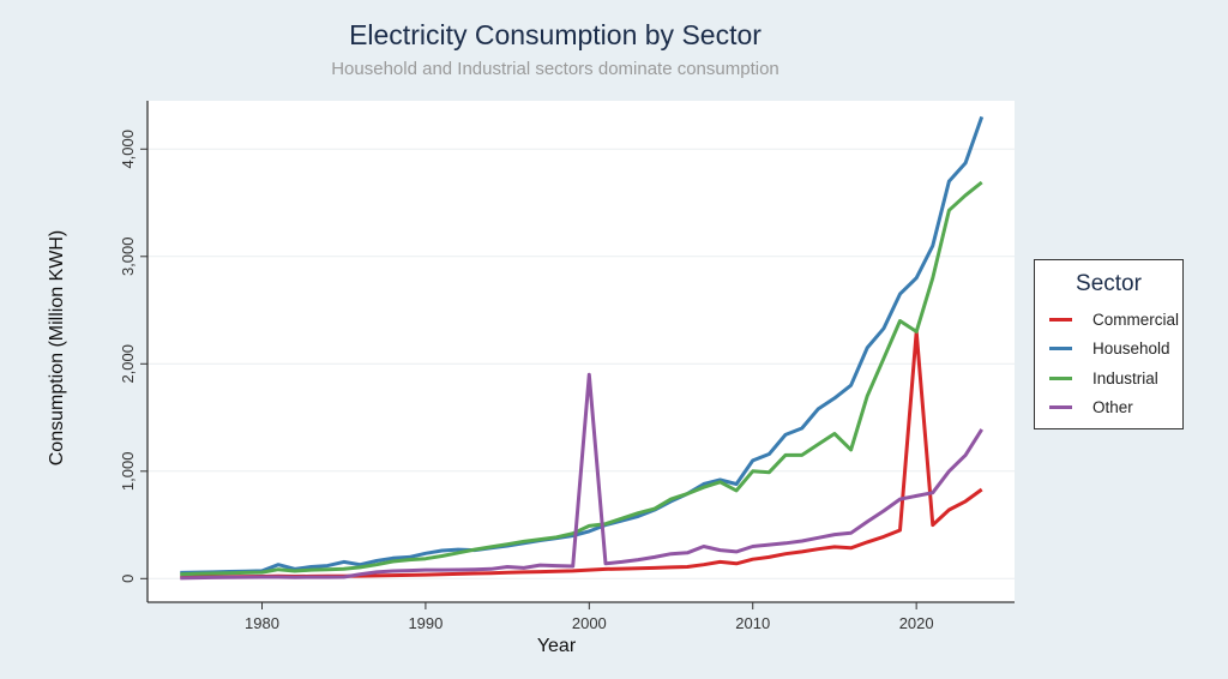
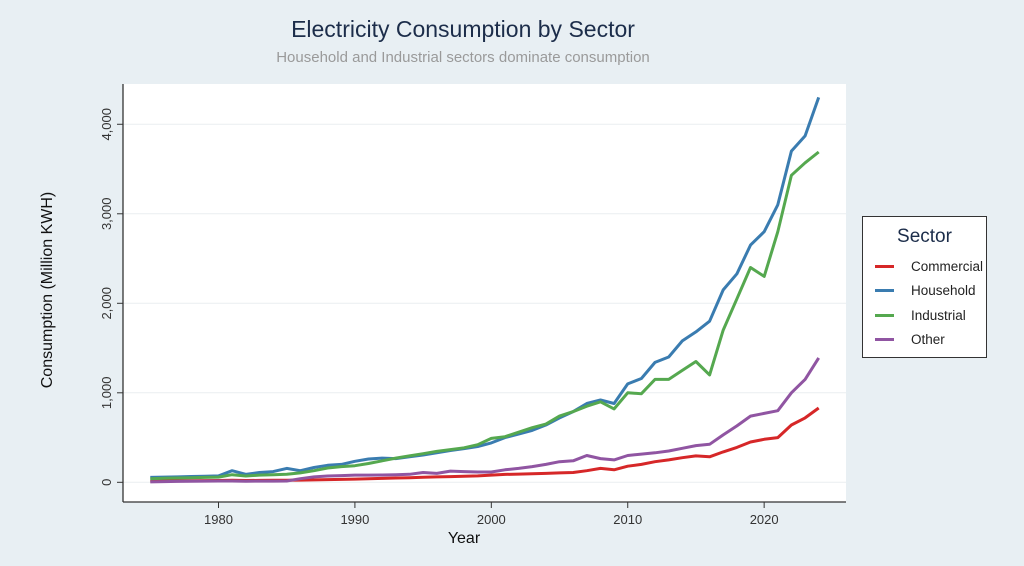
Other/2000: 1900 -> 100
Commercial/2020: 2300 -> 500
